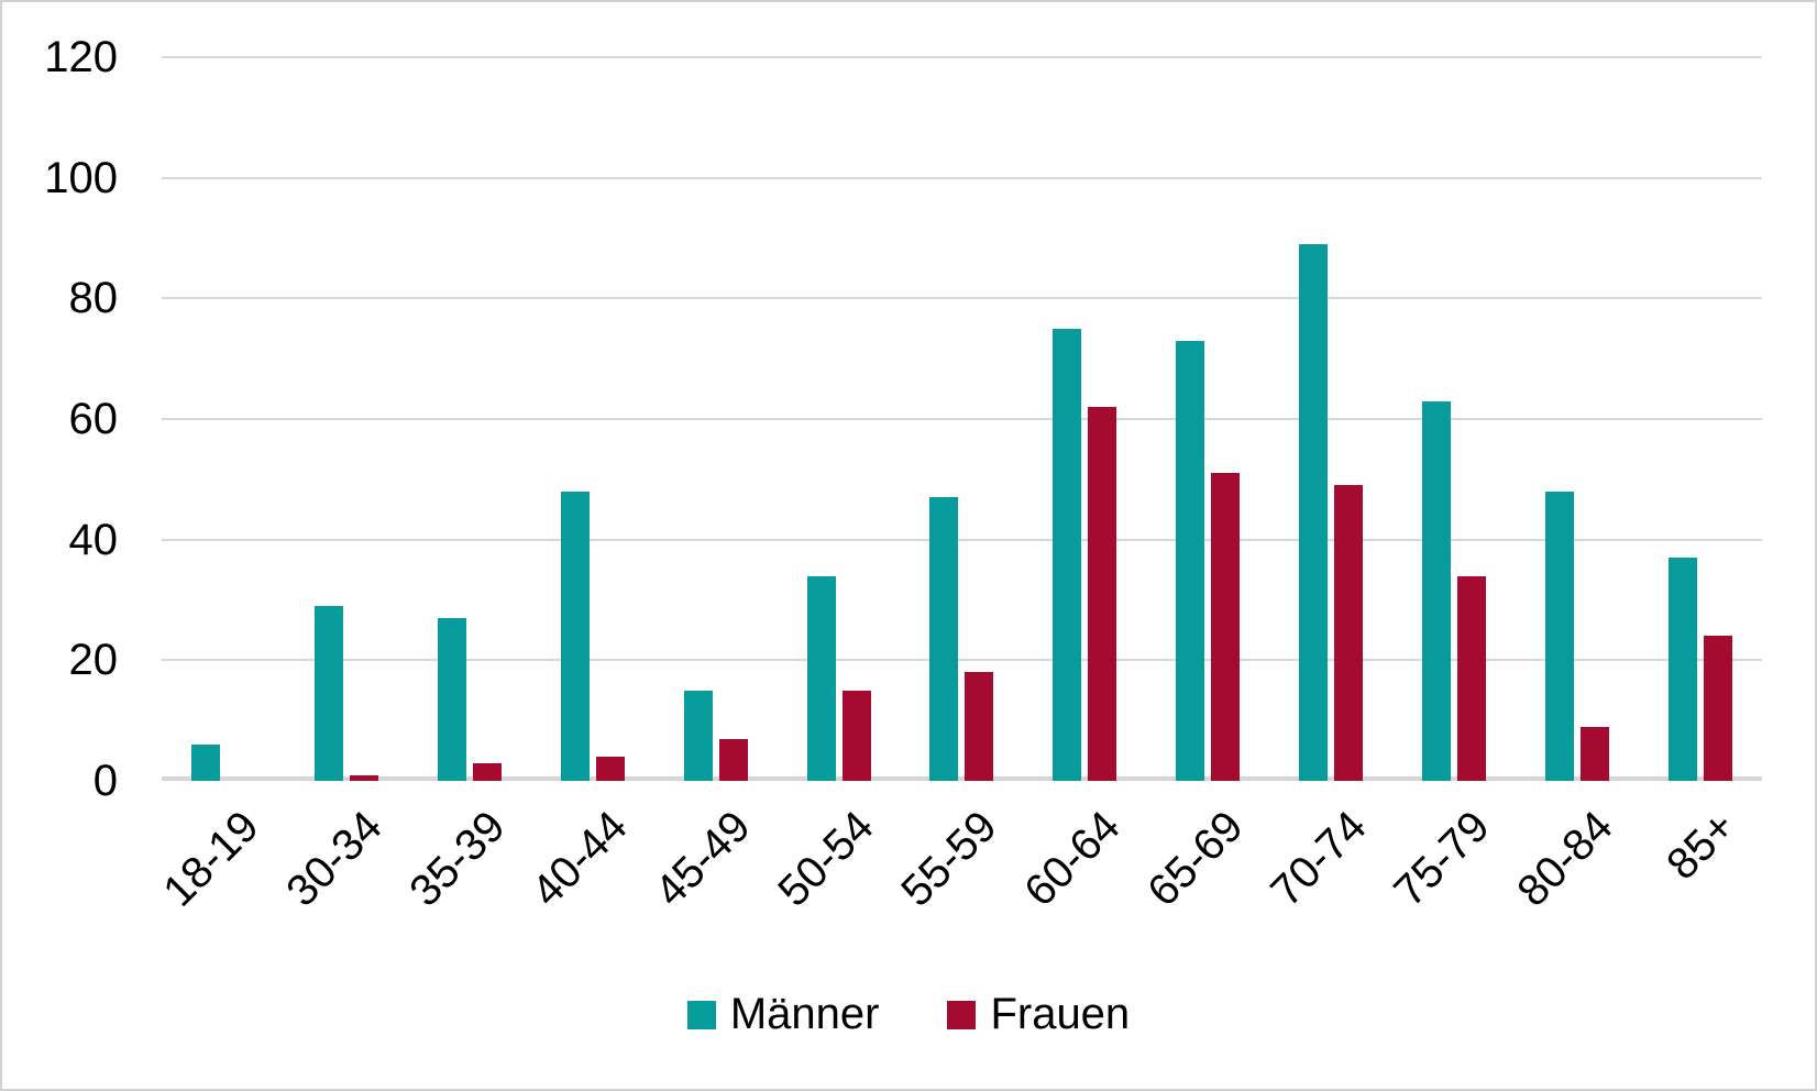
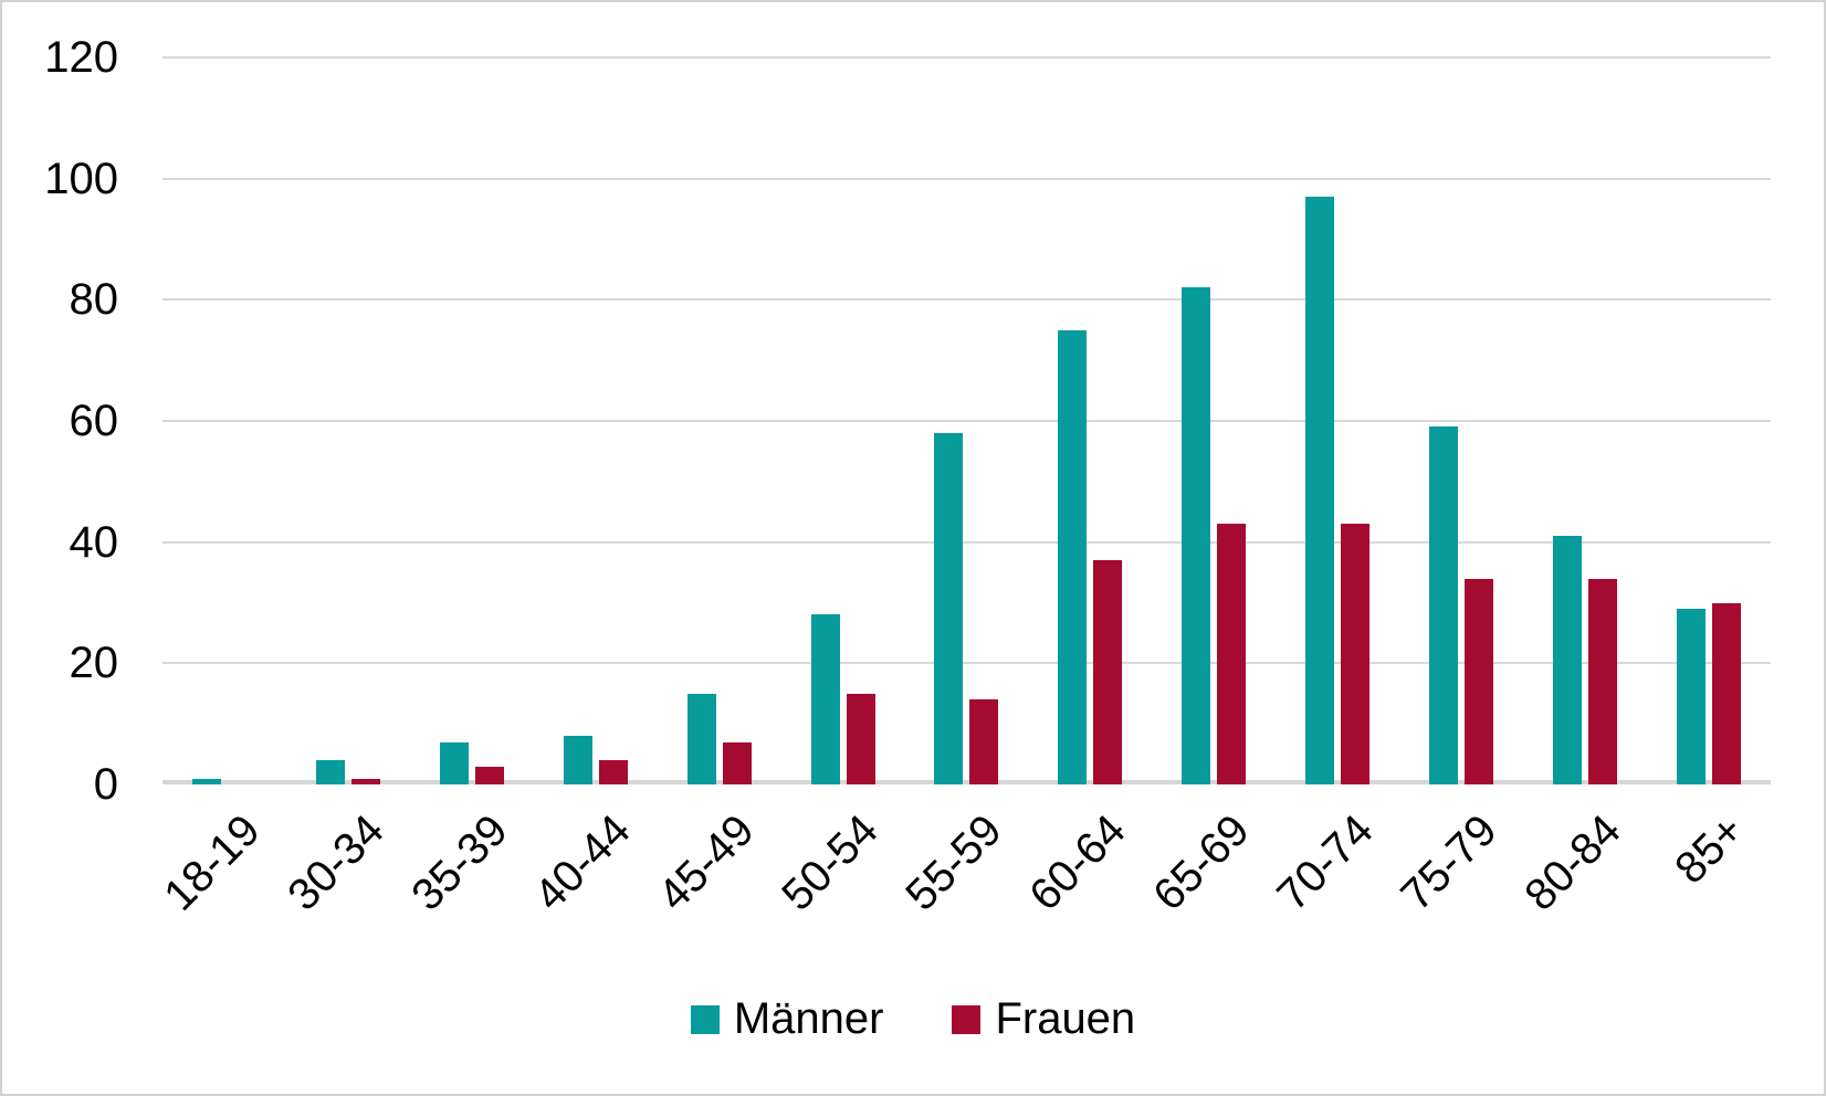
Männer/18-19: 6 -> 1
Männer/30-34: 29 -> 4
Männer/35-39: 27 -> 7
Männer/40-44: 48 -> 8
Männer/50-54: 34 -> 28
Männer/55-59: 47 -> 58
Frauen/55-59: 18 -> 14
Frauen/60-64: 62 -> 37
Männer/65-69: 73 -> 82
Frauen/65-69: 51 -> 43
Männer/70-74: 89 -> 97
Frauen/70-74: 49 -> 43
Männer/75-79: 63 -> 59
Männer/80-84: 48 -> 41
Frauen/80-84: 9 -> 34
Männer/85+: 37 -> 29
Frauen/85+: 24 -> 30
